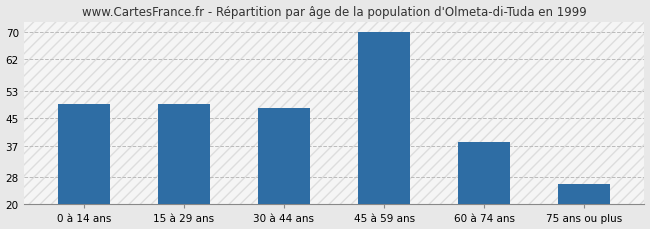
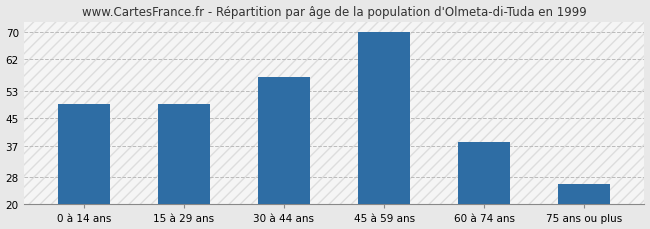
30 à 44 ans: 48 -> 57
